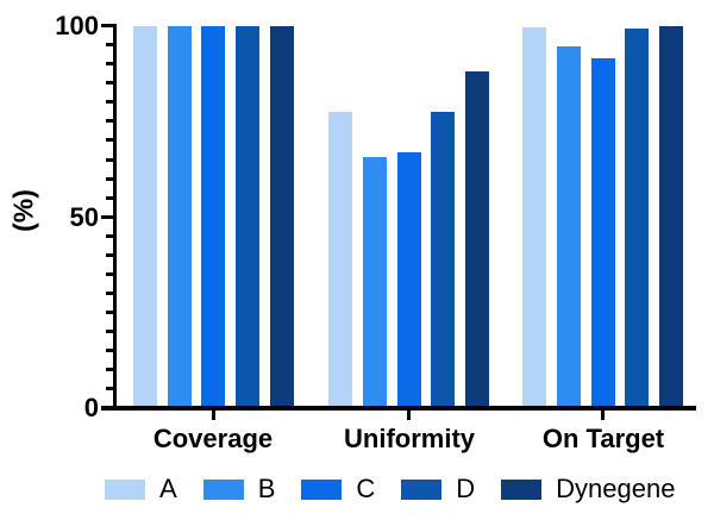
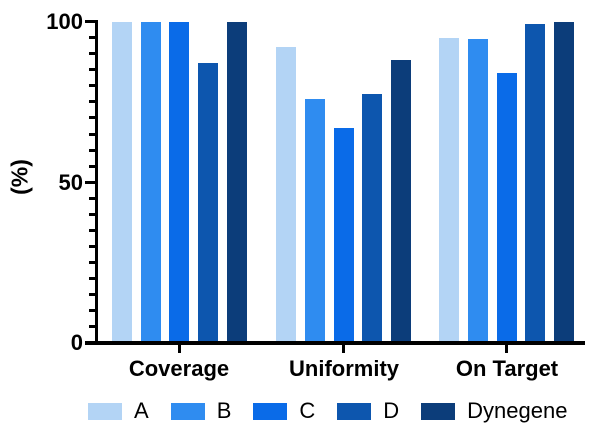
D/Coverage: 100 -> 87
A/Uniformity: 78 -> 92
B/Uniformity: 66 -> 76
A/On Target: 100 -> 95
C/On Target: 91 -> 84
